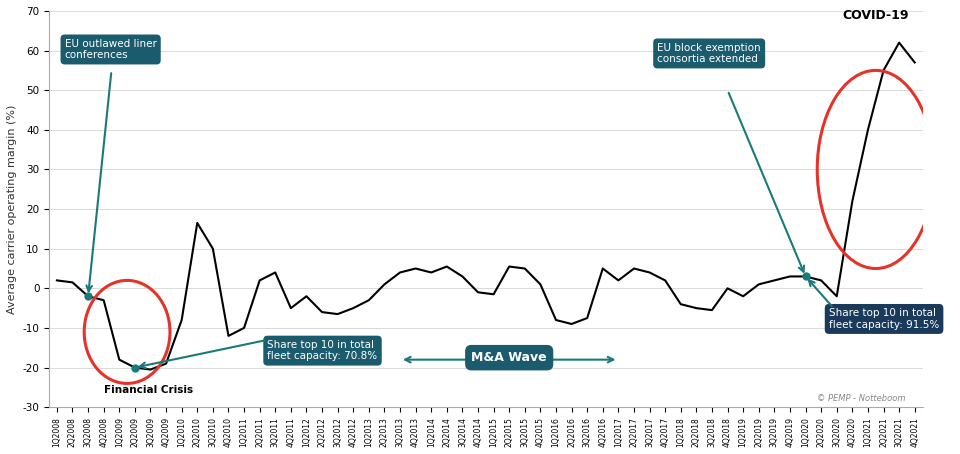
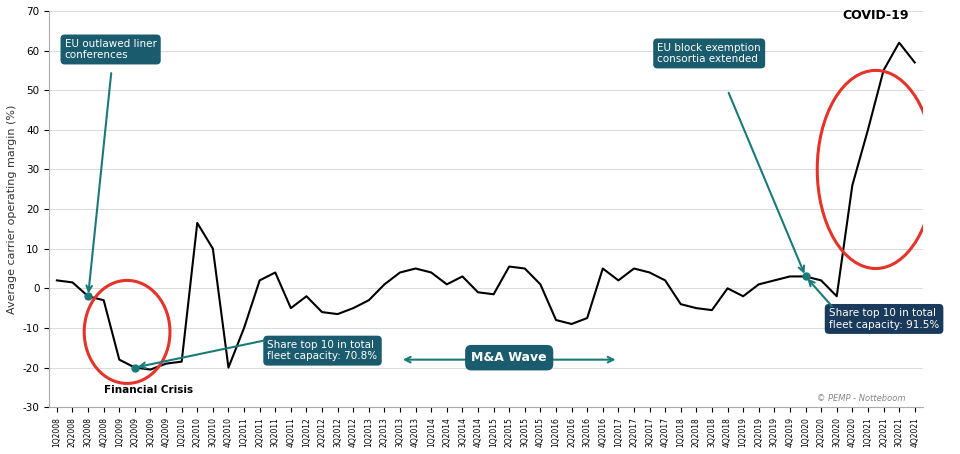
1Q2010: -8.0 -> -18.5
4Q2010: -12.0 -> -20.0
2Q2014: 5.5 -> 1.0
4Q2020: 22.0 -> 26.0
